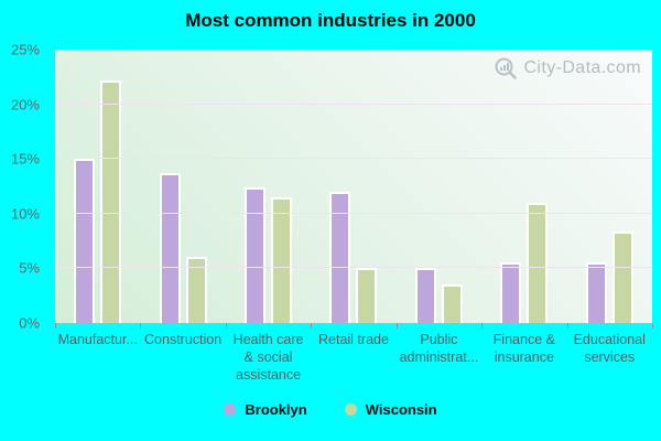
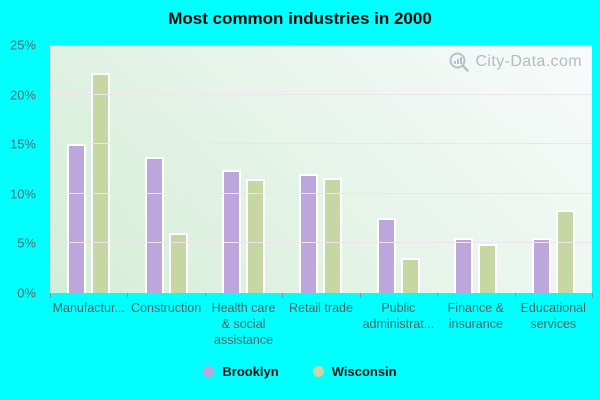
Wisconsin/Retail trade: 5% -> 12%
Brooklyn/Public administrat...: 5% -> 8%
Wisconsin/Finance & insurance: 11% -> 5%
